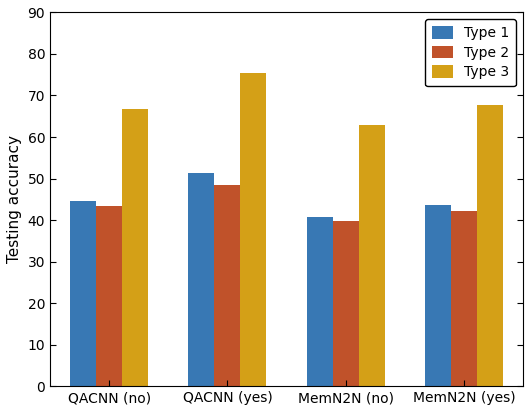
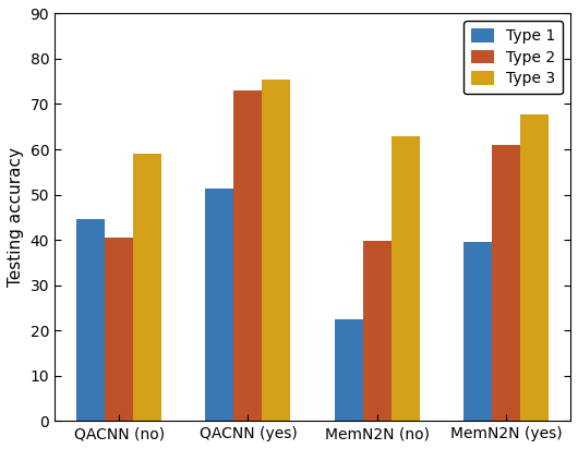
Type 2/QACNN (no): 43.5 -> 40.5
Type 3/QACNN (no): 66.7 -> 59.0
Type 2/QACNN (yes): 48.5 -> 73.0
Type 1/MemN2N (no): 40.7 -> 22.5
Type 1/MemN2N (yes): 43.7 -> 39.5
Type 2/MemN2N (yes): 42.2 -> 61.0
